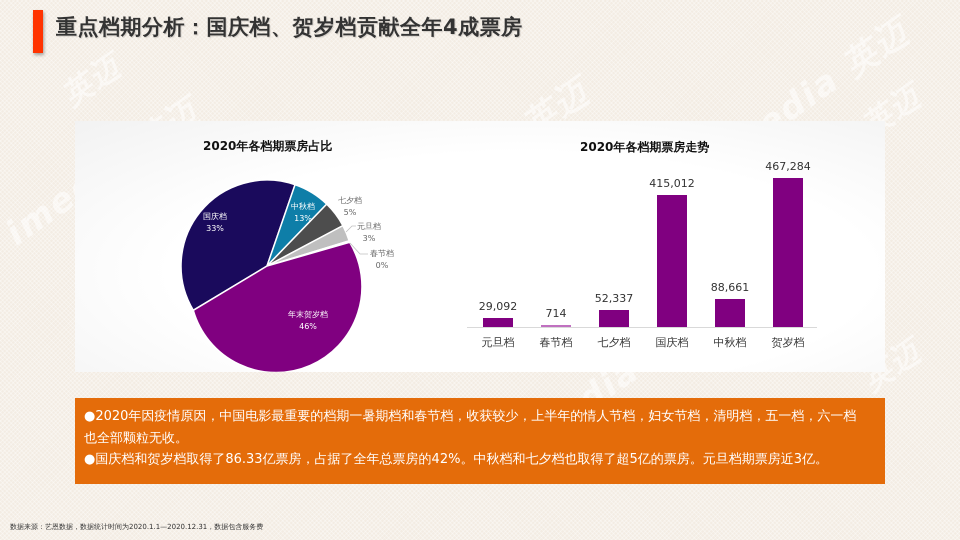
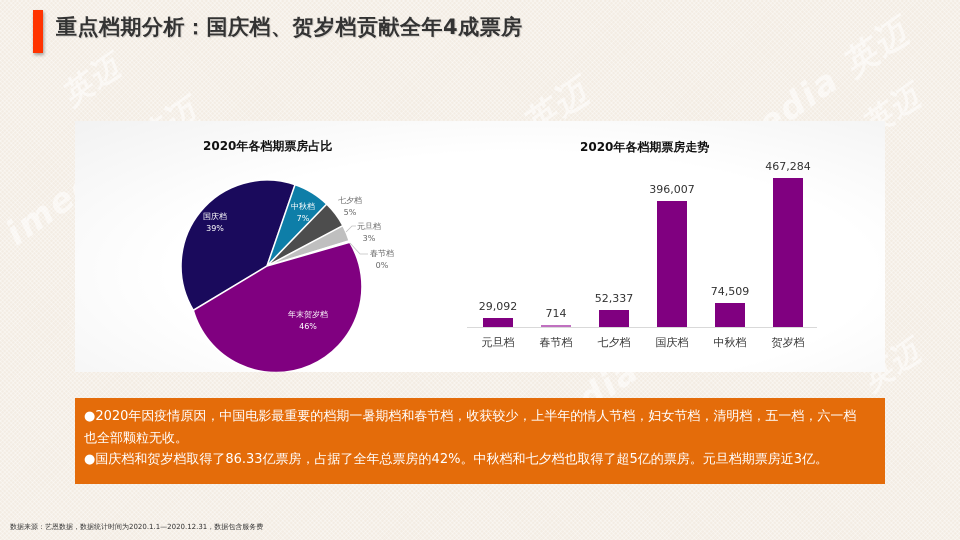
2020年各档期票房占比/国庆档: 33% -> 39%
2020年各档期票房占比/中秋档: 13% -> 7%
2020年各档期票房走势/国庆档: 415,012 -> 396,007
2020年各档期票房走势/中秋档: 88,661 -> 74,509
